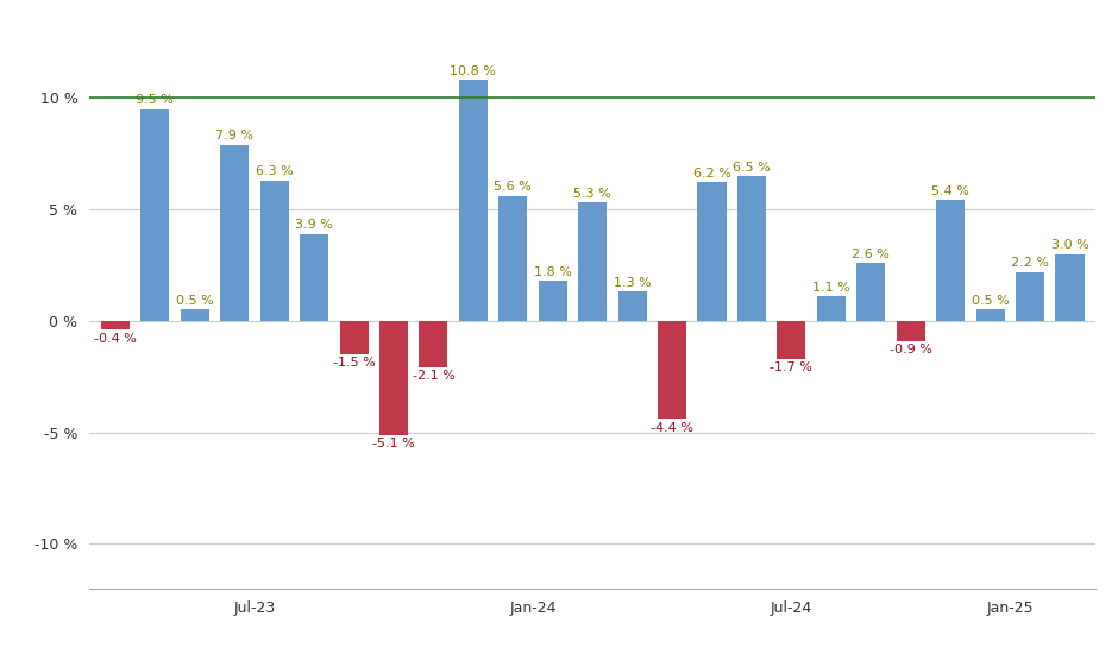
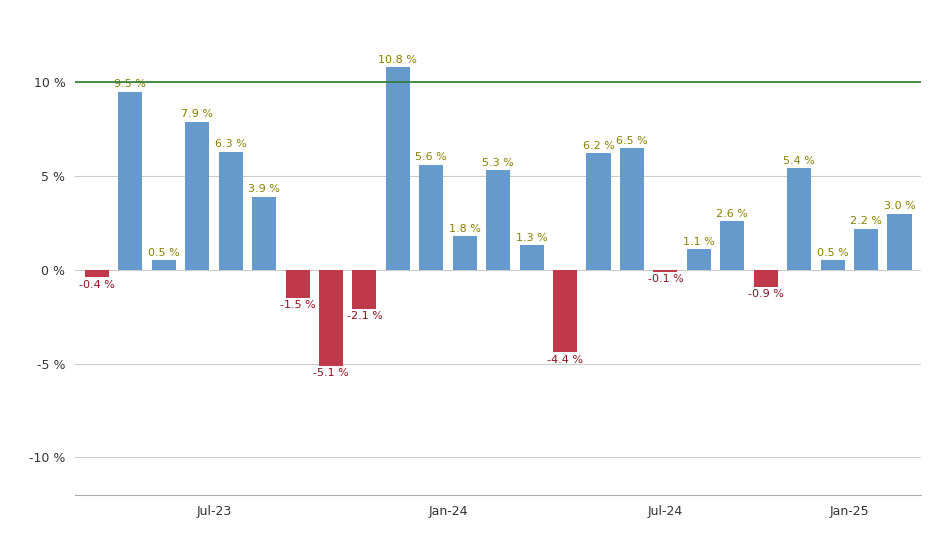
Jul-24: -1.7 -> -0.1
